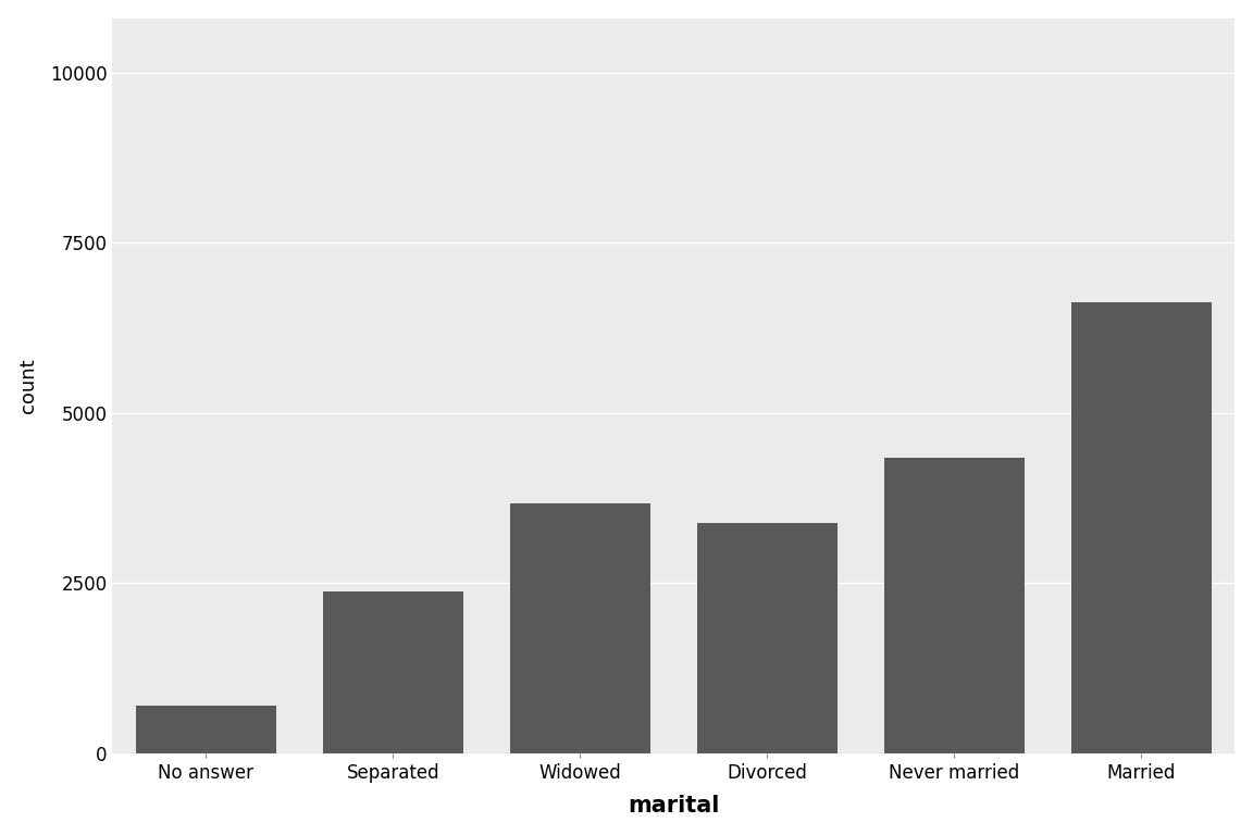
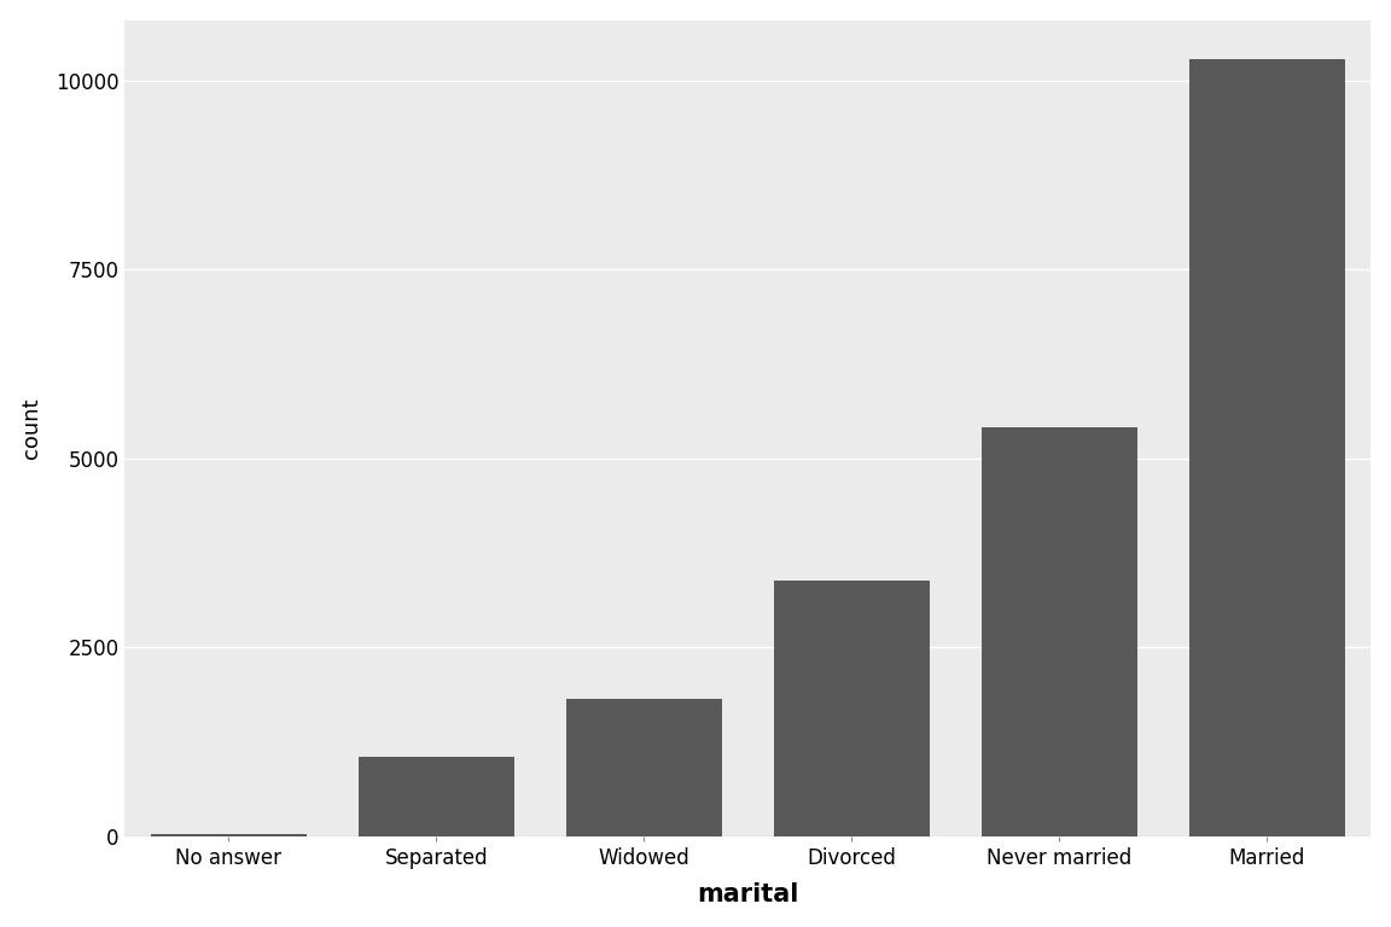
No answer: 700 -> 20
Separated: 2380 -> 1050
Widowed: 3660 -> 1810
Never married: 4340 -> 5420
Married: 6620 -> 10280
